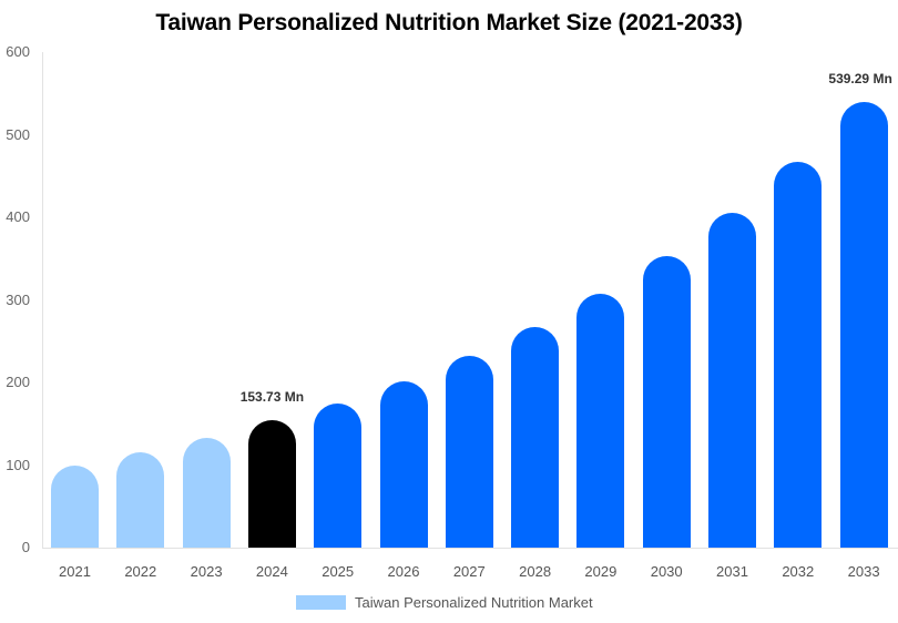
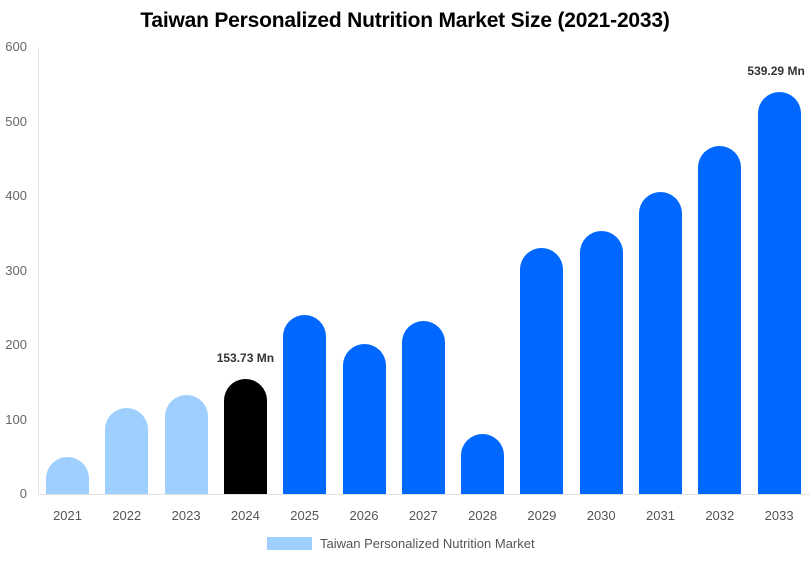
2021: 100 -> 50
2025: 170 -> 240
2028: 270 -> 80
2029: 310 -> 330
